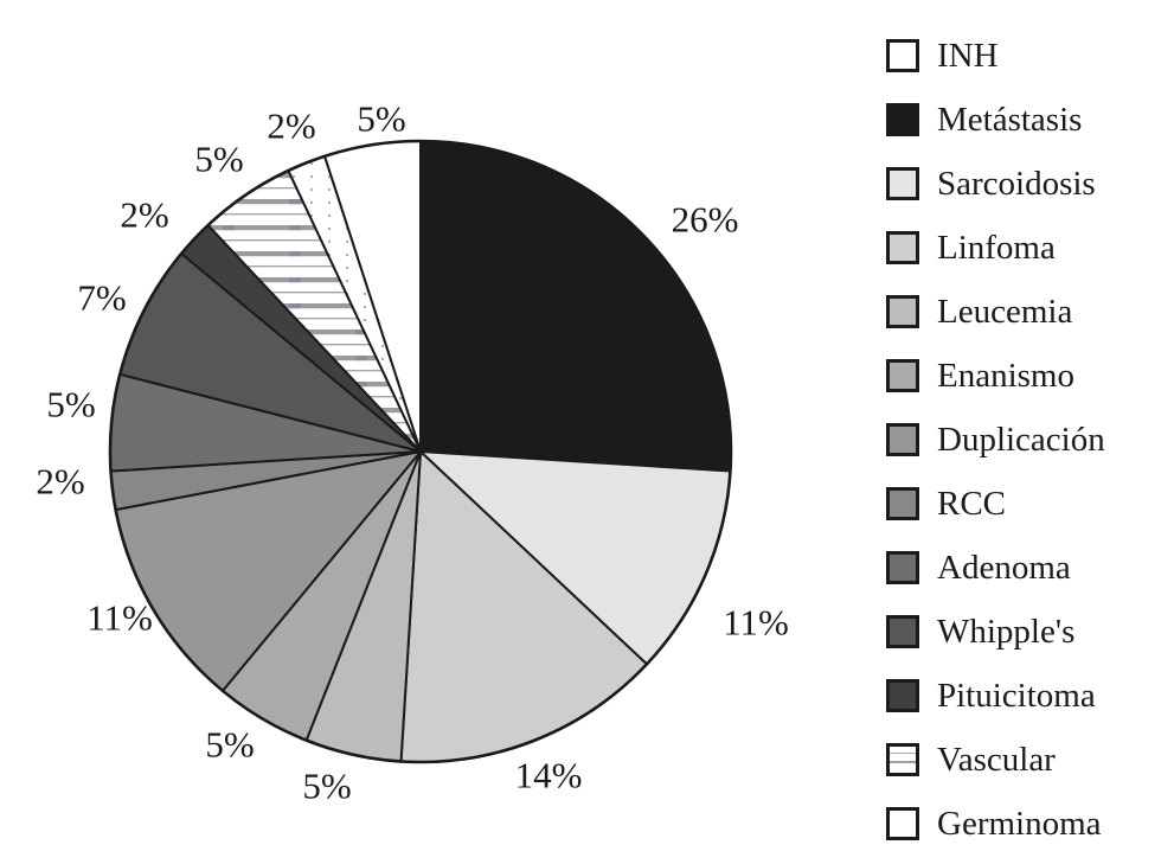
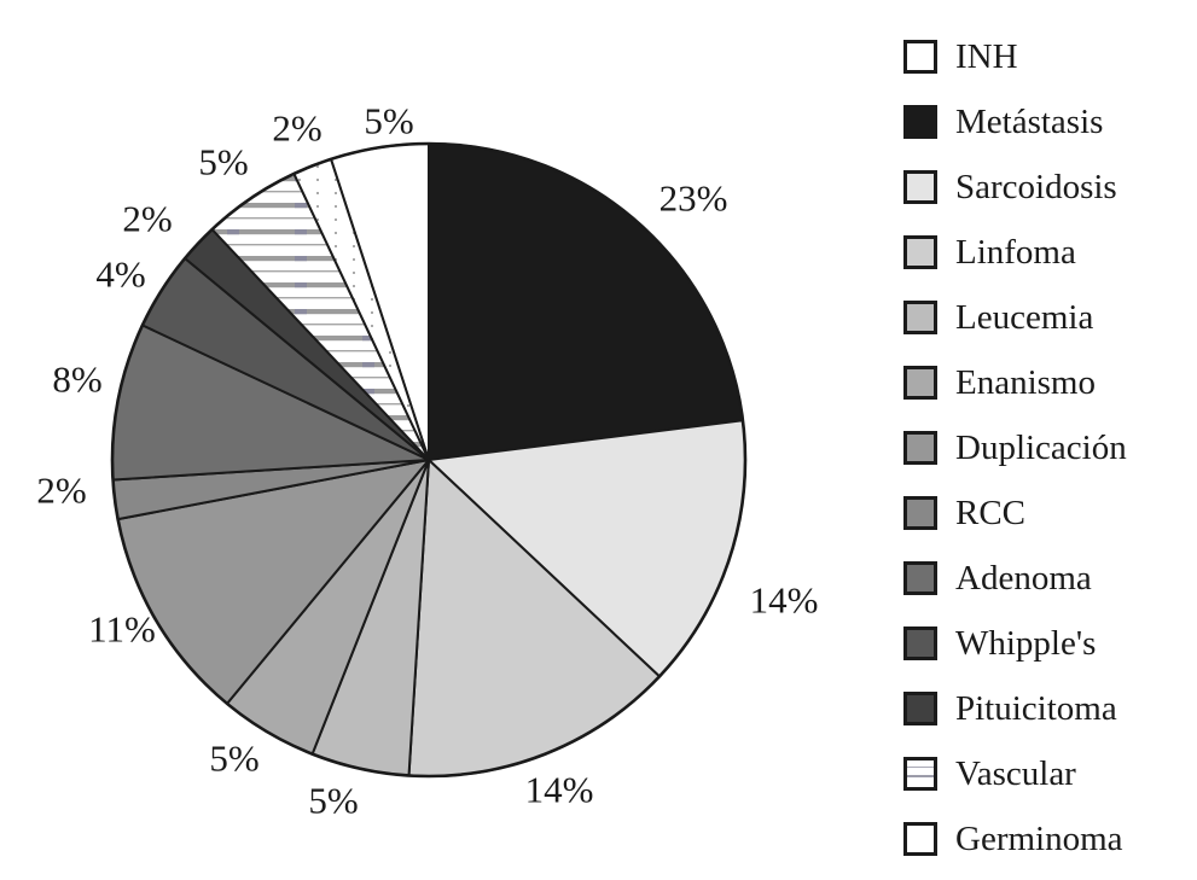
Metástasis: 26% -> 23%
Sarcoidosis: 11% -> 14%
Adenoma: 5% -> 8%
Whipple's: 7% -> 4%
